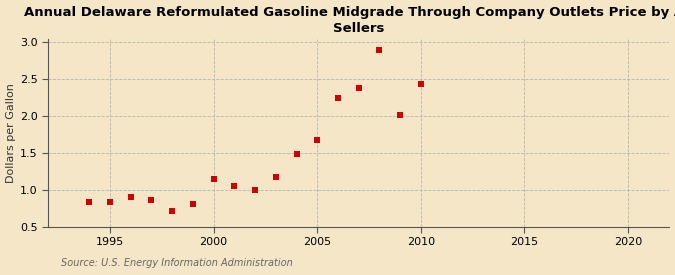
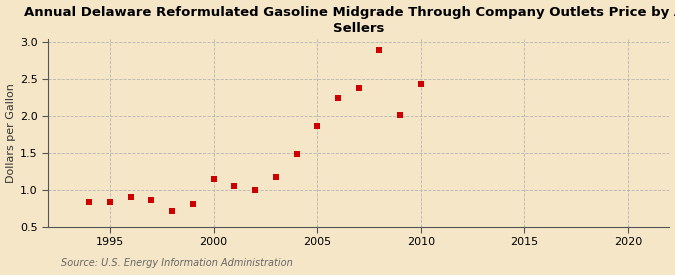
2005: 1.68 -> 1.87
